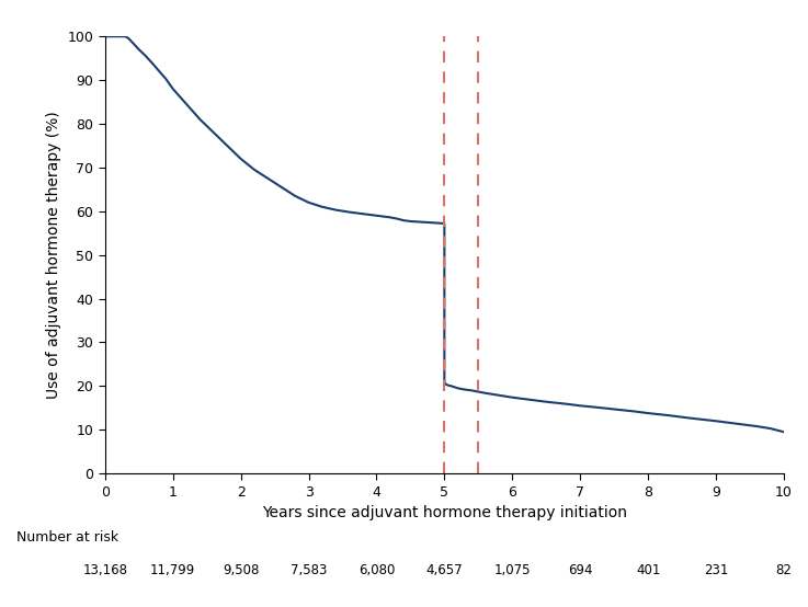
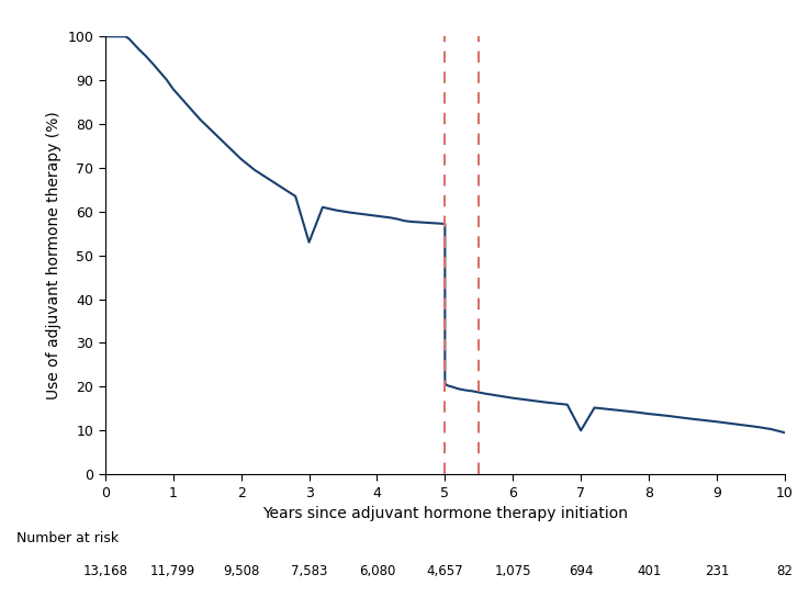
3: 62.0 -> 53.0
7: 15.5 -> 10.0
